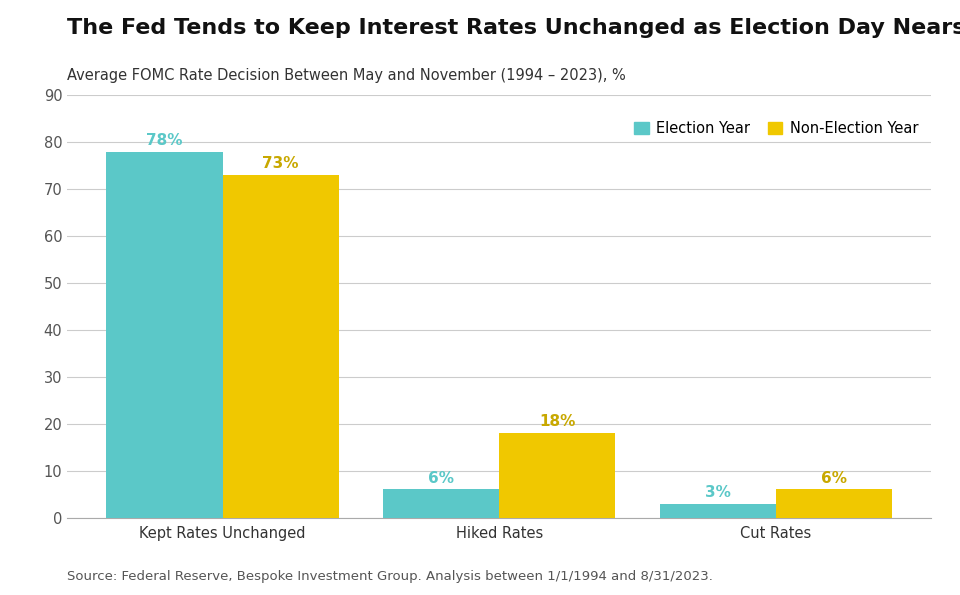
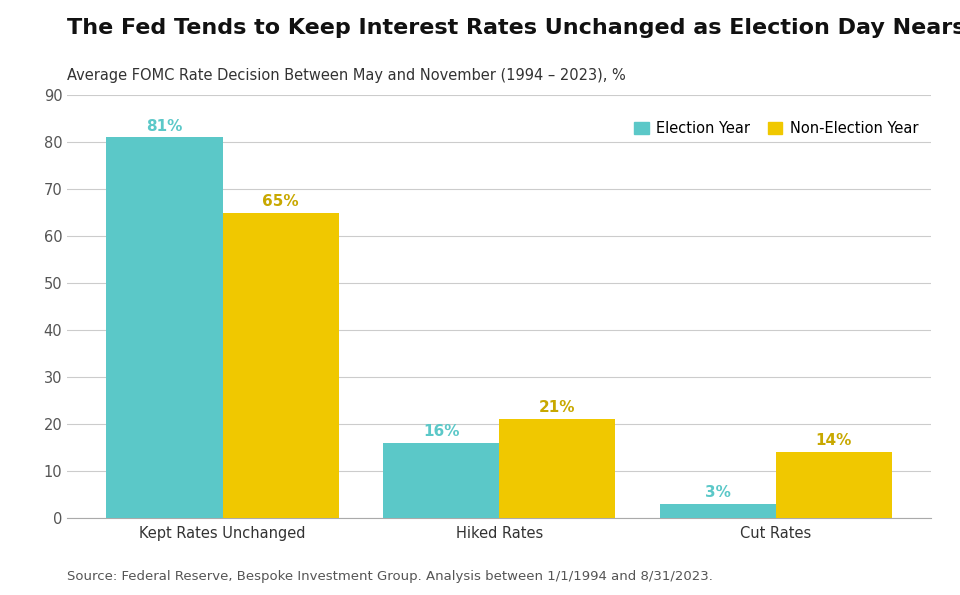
Election Year/Kept Rates Unchanged: 78% -> 81%
Non-Election Year/Kept Rates Unchanged: 73% -> 65%
Election Year/Hiked Rates: 6% -> 16%
Non-Election Year/Hiked Rates: 18% -> 21%
Non-Election Year/Cut Rates: 6% -> 14%
